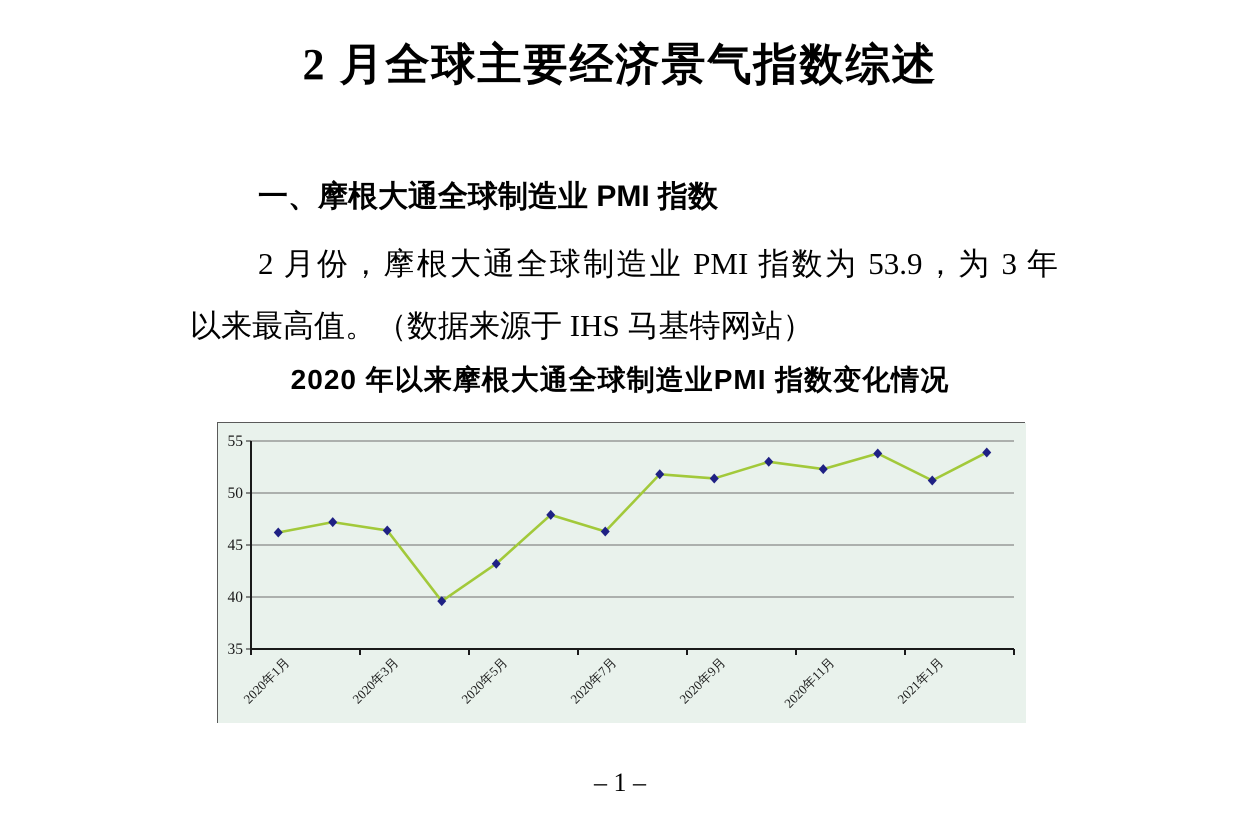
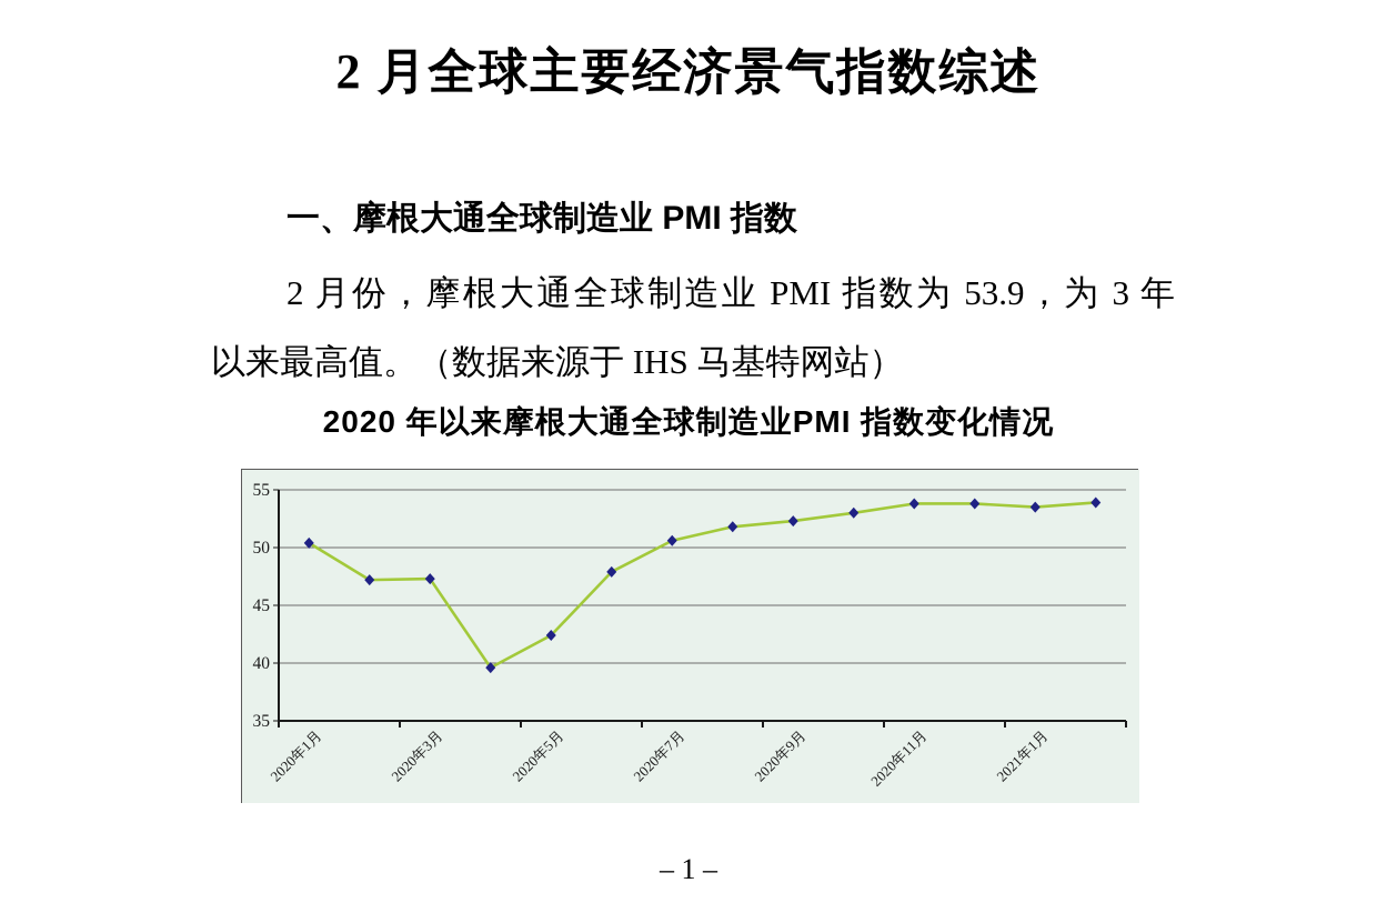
2020年1月: 46.2 -> 50.4
2020年3月: 46.4 -> 47.3
2020年5月: 43.2 -> 42.4
2020年7月: 46.3 -> 50.6
2020年9月: 51.4 -> 52.3
2020年11月: 52.3 -> 53.8
2021年1月: 51.2 -> 53.5
